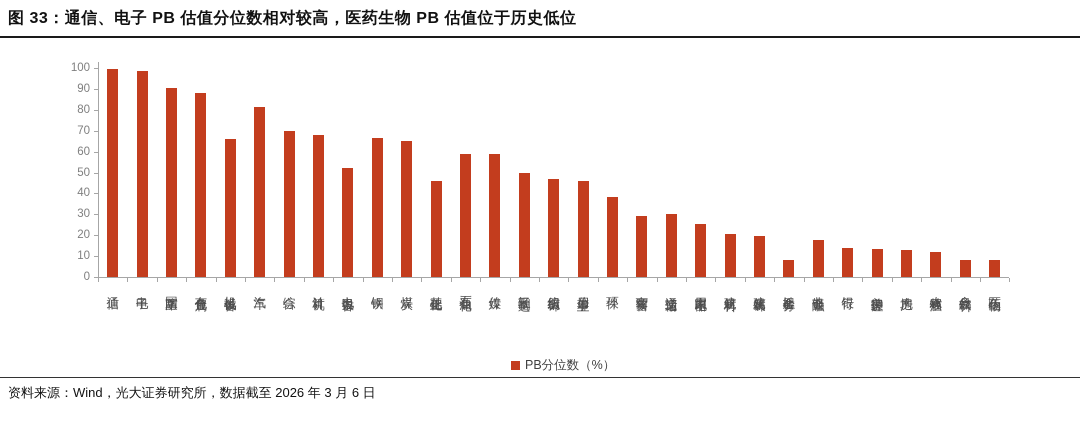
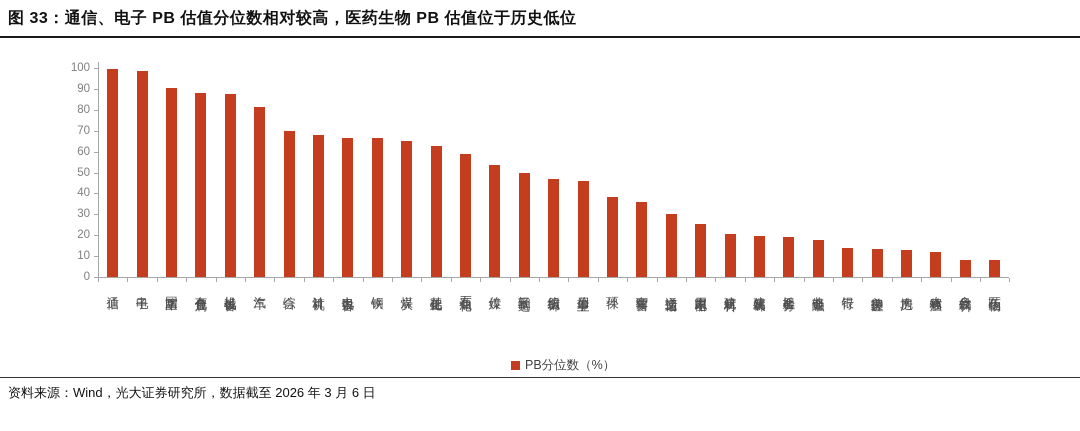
机械设备: 66 -> 88
电力设备: 52 -> 66
基础化工: 46 -> 62
传媒: 59 -> 54
商贸零售: 29 -> 36
社会服务: 8 -> 19
